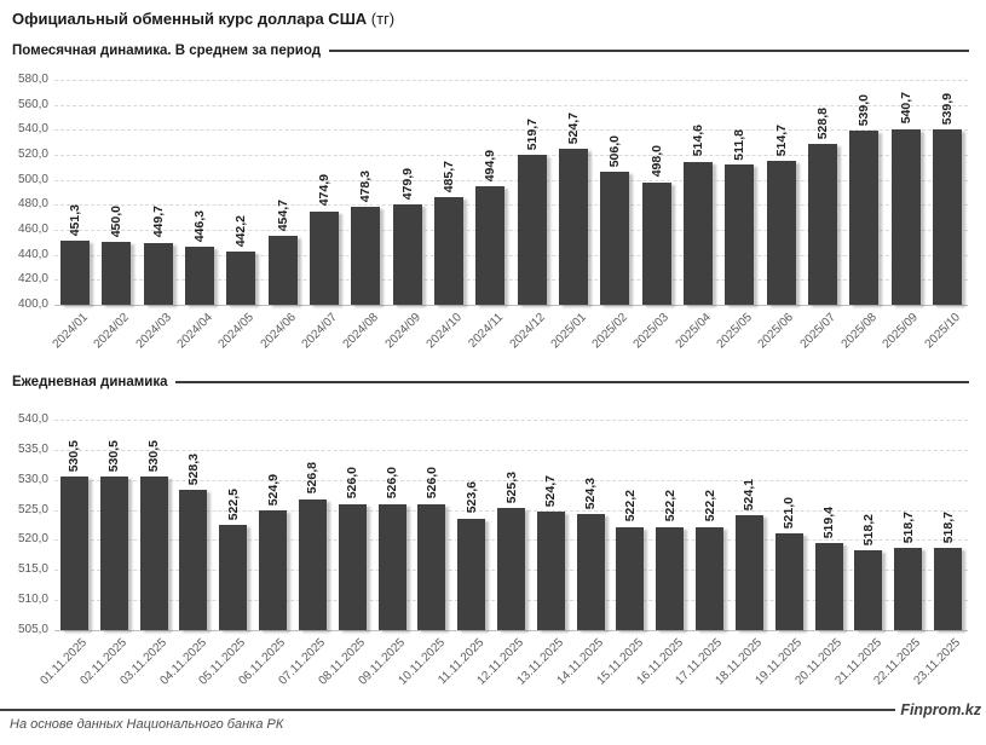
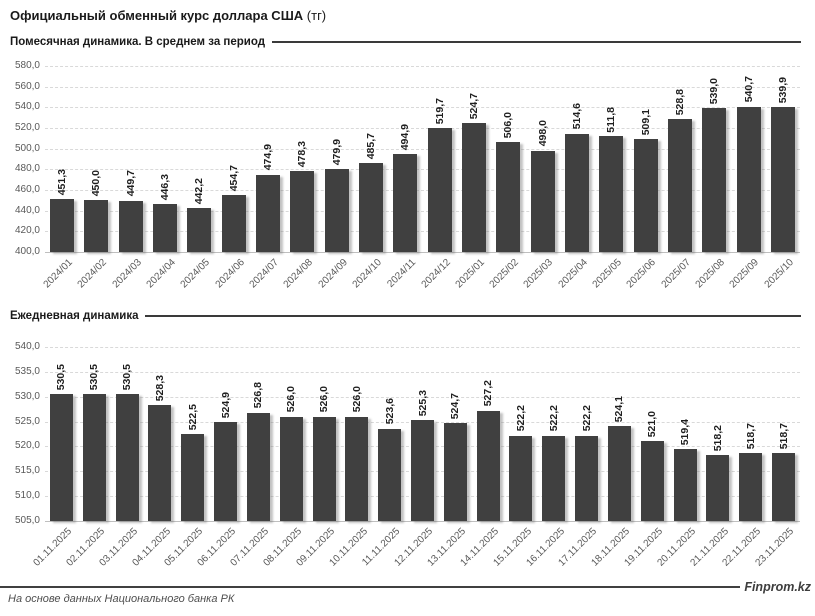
Помесячная динамика. В среднем за период/2025/06: 514,7 -> 509,1
Ежедневная динамика/14.11.2025: 524,3 -> 527,2
